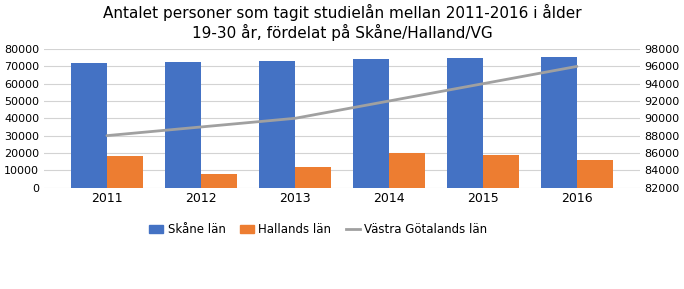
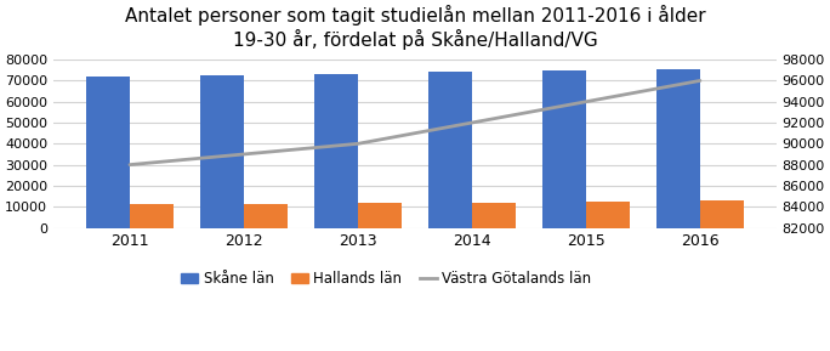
Hallands län/2011: 18000 -> 12000
Hallands län/2012: 8000 -> 12000
Hallands län/2014: 20000 -> 12000
Hallands län/2015: 19000 -> 12000
Hallands län/2016: 16000 -> 13000
